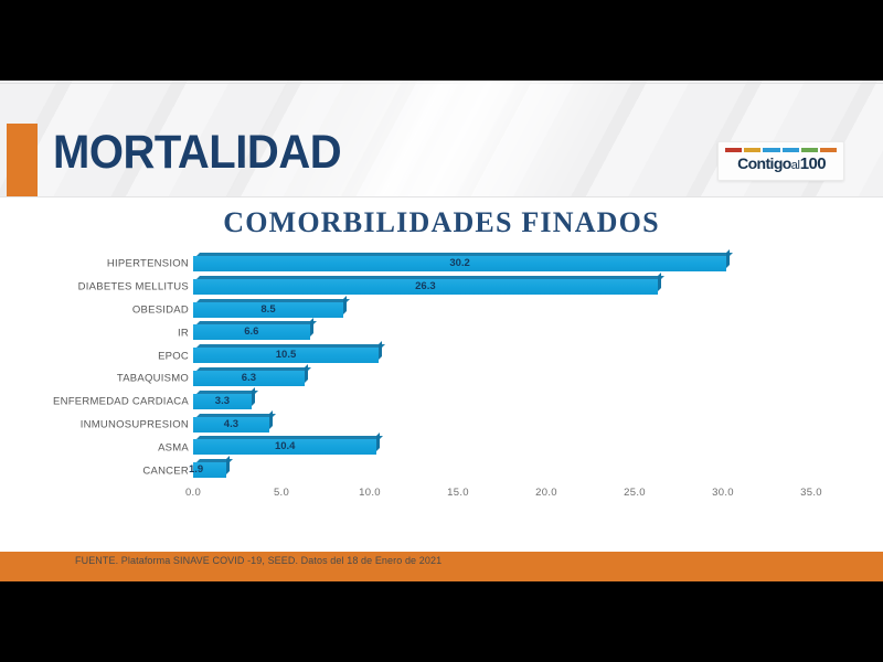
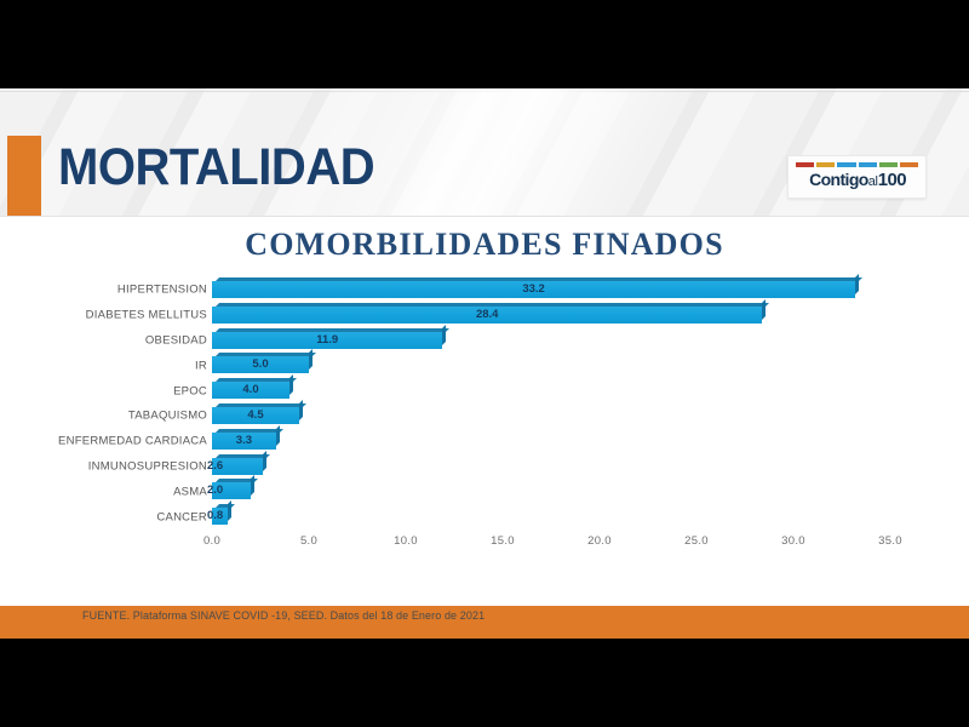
HIPERTENSION: 30.2 -> 33.2
DIABETES MELLITUS: 26.3 -> 28.4
OBESIDAD: 8.5 -> 11.9
IR: 6.6 -> 5.0
EPOC: 10.5 -> 4.0
TABAQUISMO: 6.3 -> 4.5
INMUNOSUPRESION: 4.3 -> 2.6
ASMA: 10.4 -> 2.0
CANCER: 1.9 -> 0.8
